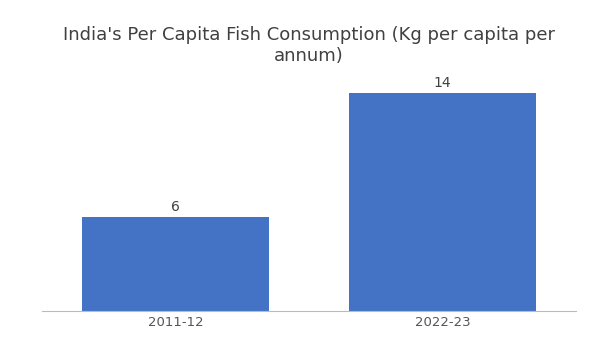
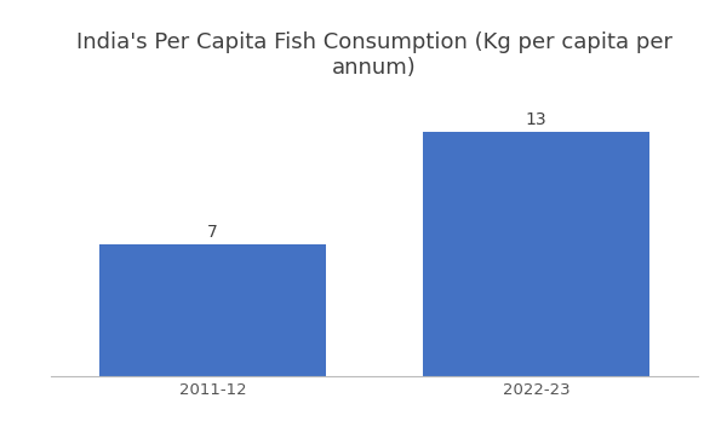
2011-12: 6 -> 7
2022-23: 14 -> 13
